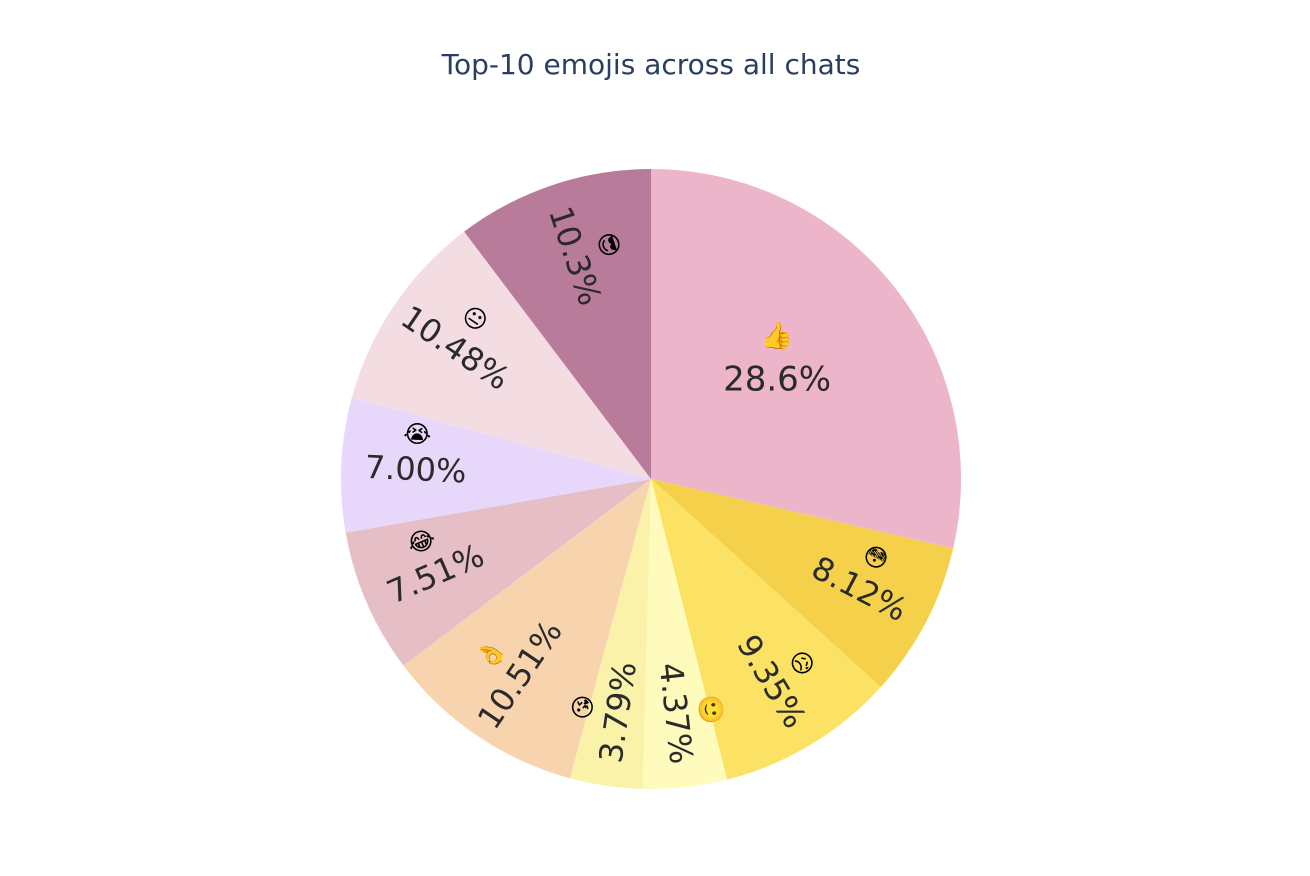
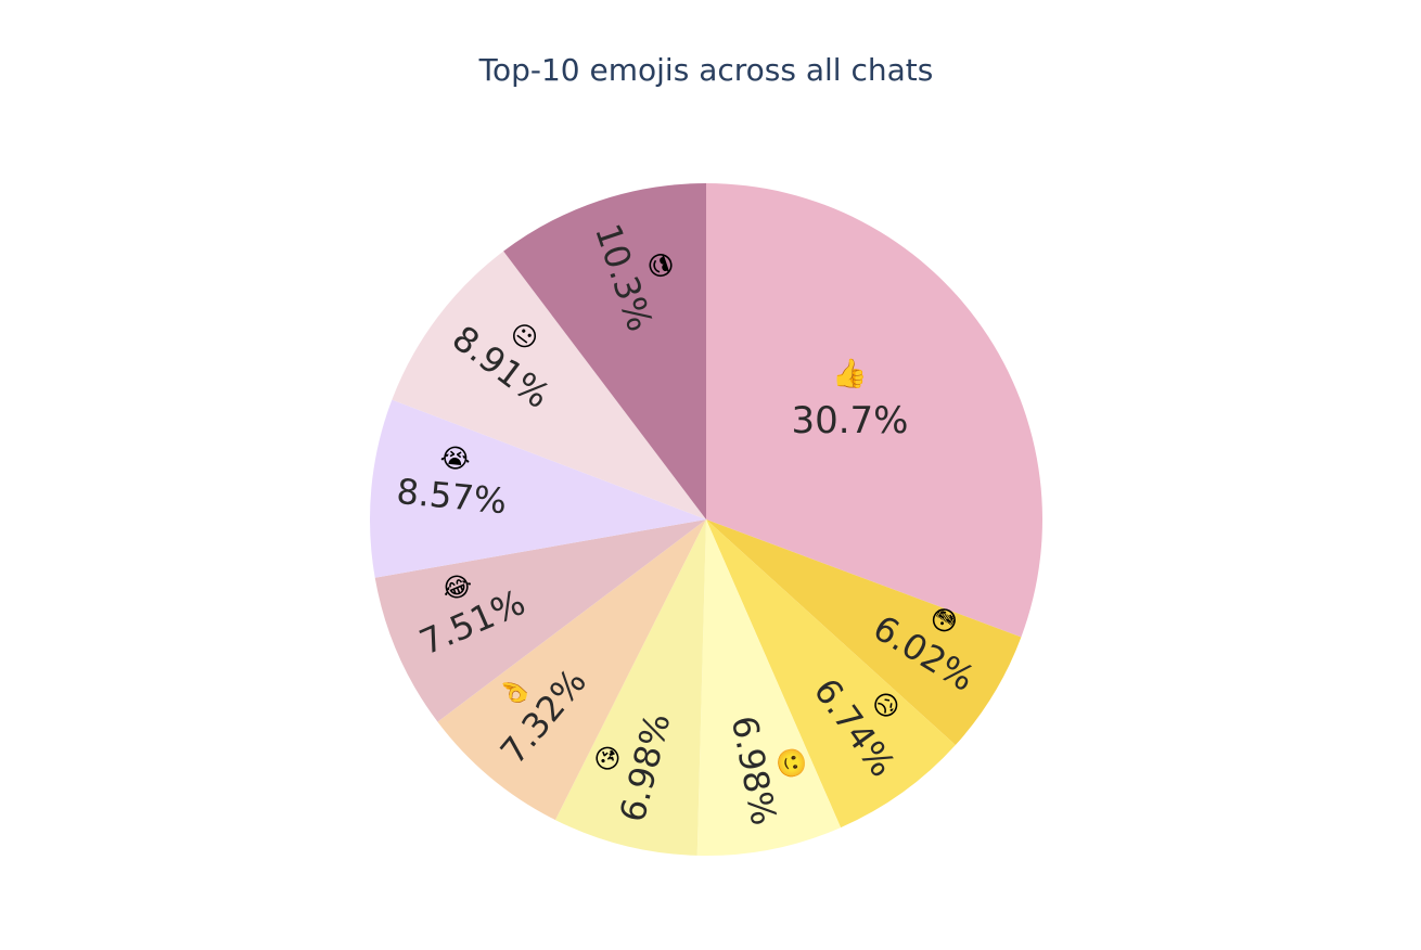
👍: 28.6% -> 30.7%
😳: 8.12% -> 6.02%
😥: 9.35% -> 6.74%
🙂: 4.37% -> 6.98%
😘: 3.79% -> 6.98%
👌: 10.51% -> 7.32%
😭: 7.00% -> 8.57%
😐: 10.48% -> 8.91%
